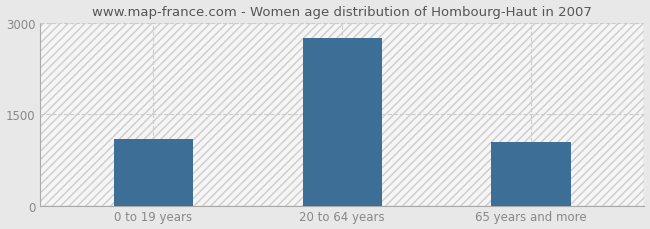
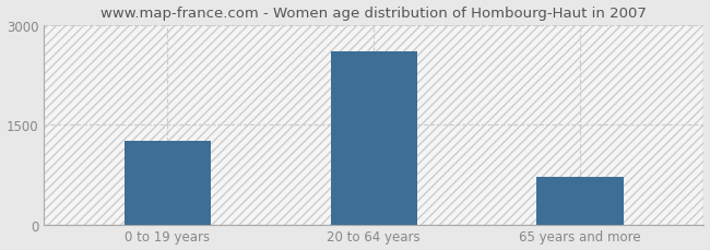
0 to 19 years: 1100 -> 1260
20 to 64 years: 2750 -> 2600
65 years and more: 1050 -> 720
